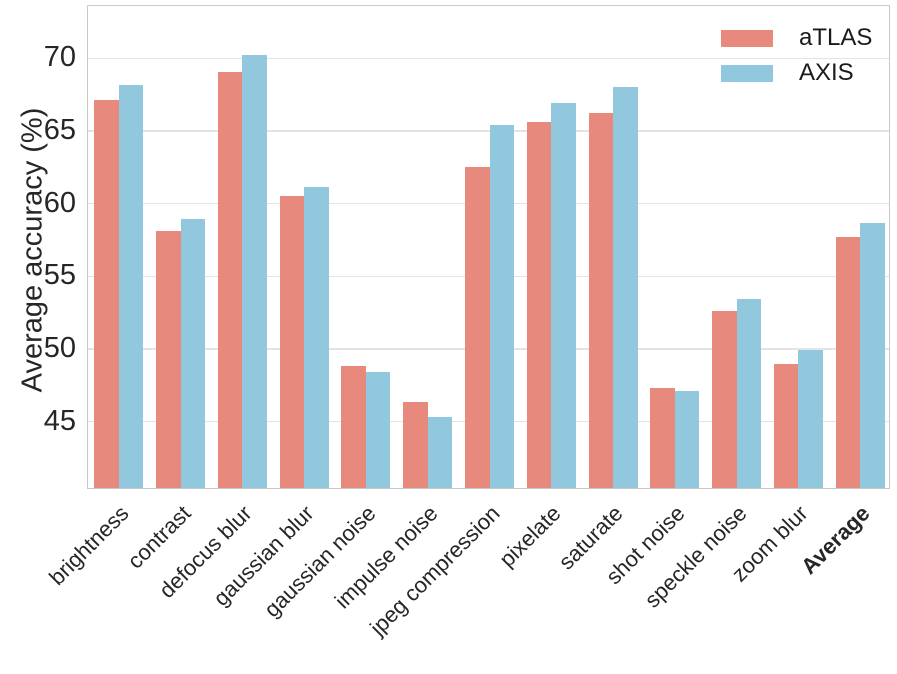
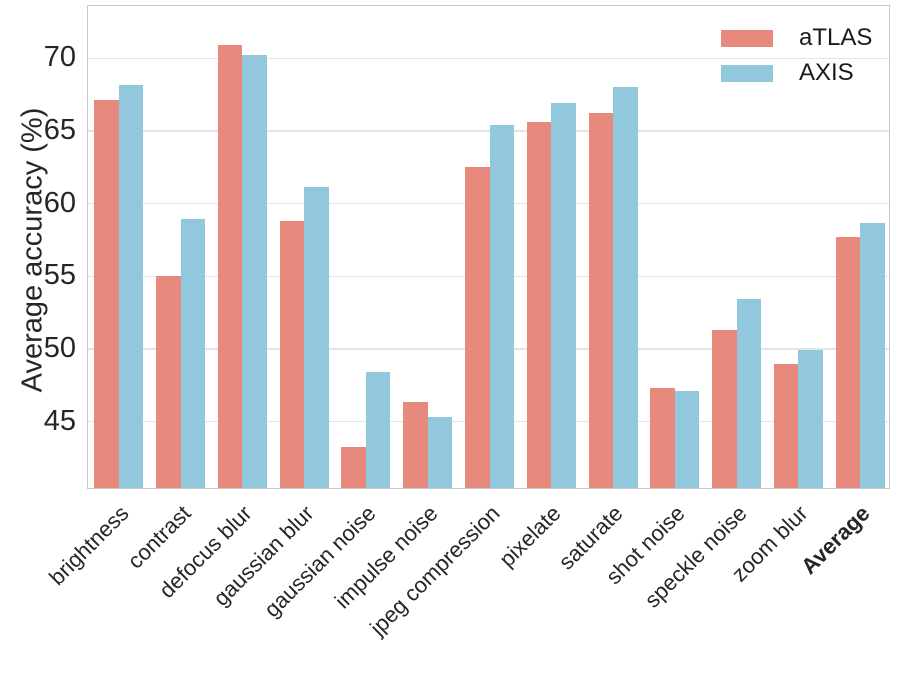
aTLAS/contrast: 58.0 -> 54.9
aTLAS/defocus blur: 68.9 -> 70.8
aTLAS/gaussian blur: 60.4 -> 58.7
aTLAS/gaussian noise: 48.7 -> 43.1
aTLAS/speckle noise: 52.5 -> 51.2
